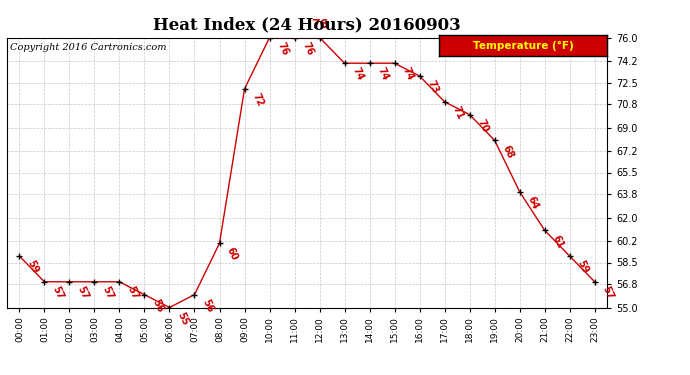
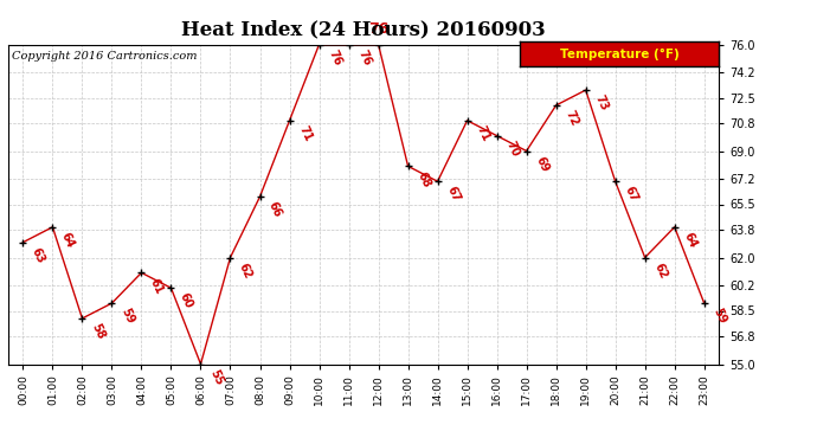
00:00: 59 -> 63
01:00: 57 -> 64
02:00: 57 -> 58
03:00: 57 -> 59
04:00: 57 -> 61
05:00: 56 -> 60
07:00: 56 -> 62
08:00: 60 -> 66
09:00: 72 -> 71
13:00: 74 -> 68
14:00: 74 -> 67
15:00: 74 -> 71
16:00: 73 -> 70
17:00: 71 -> 69
18:00: 70 -> 72
19:00: 68 -> 73
20:00: 64 -> 67
21:00: 61 -> 62
22:00: 59 -> 64
23:00: 57 -> 59
